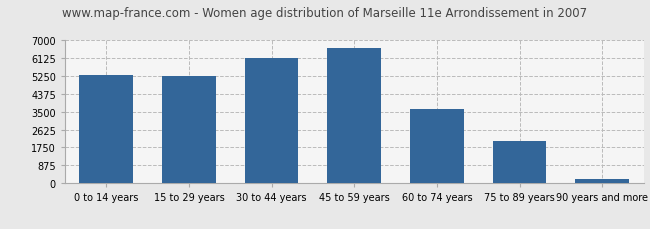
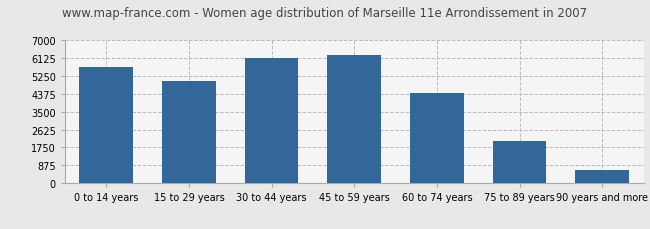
0 to 14 years: 5300 -> 5700
15 to 29 years: 5250 -> 5000
45 to 59 years: 6650 -> 6300
60 to 74 years: 3650 -> 4400
90 years and more: 200 -> 650
